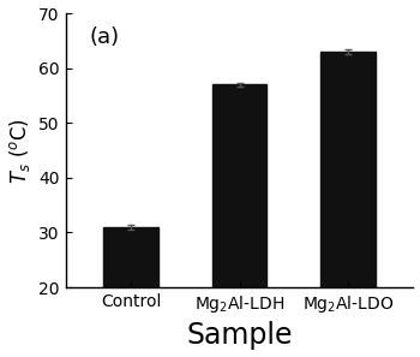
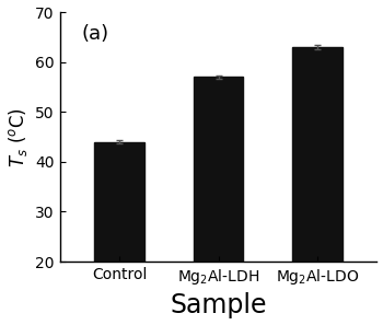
Control: 31 -> 44
